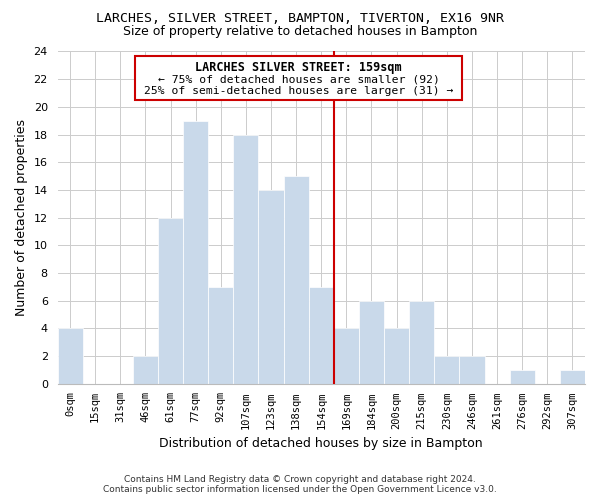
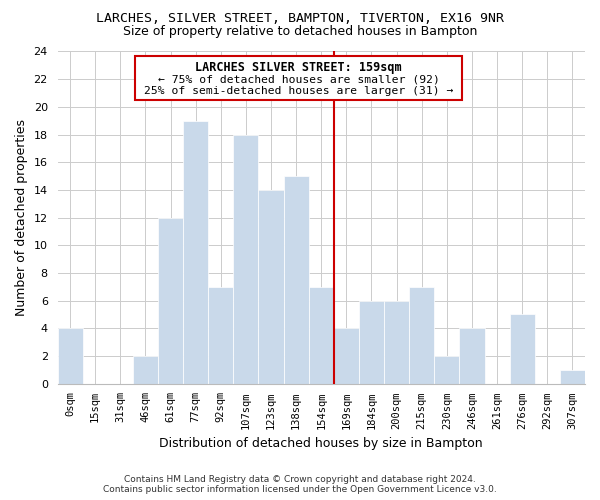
200sqm: 4 -> 6
215sqm: 6 -> 7
246sqm: 2 -> 4
276sqm: 1 -> 5
